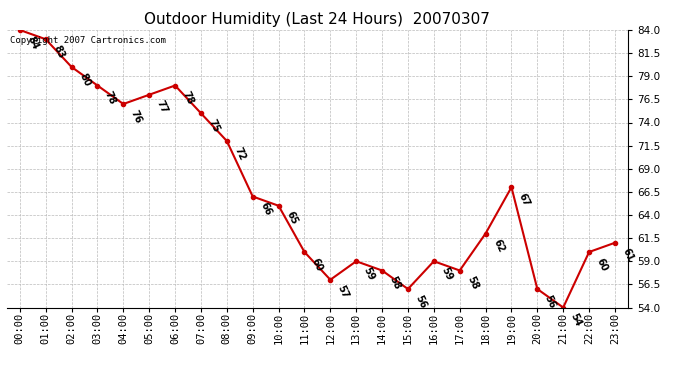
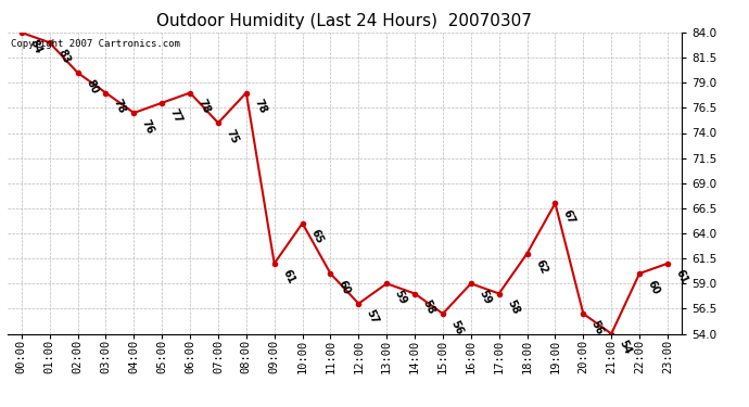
08:00: 72 -> 78
09:00: 66 -> 61
